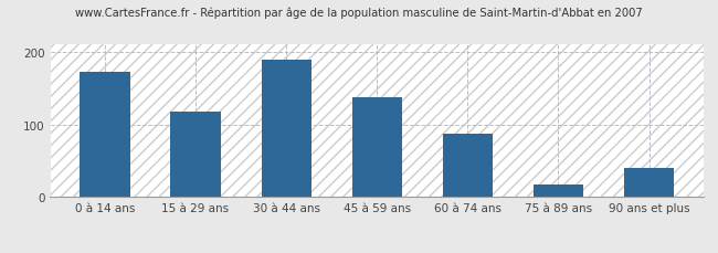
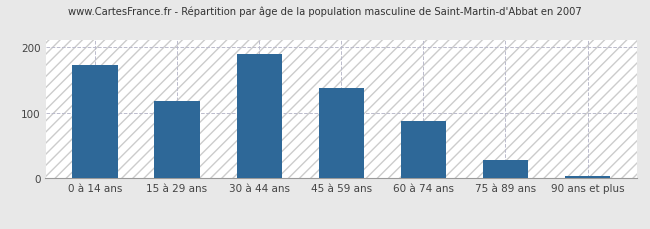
75 à 89 ans: 18 -> 28
90 ans et plus: 40 -> 3
